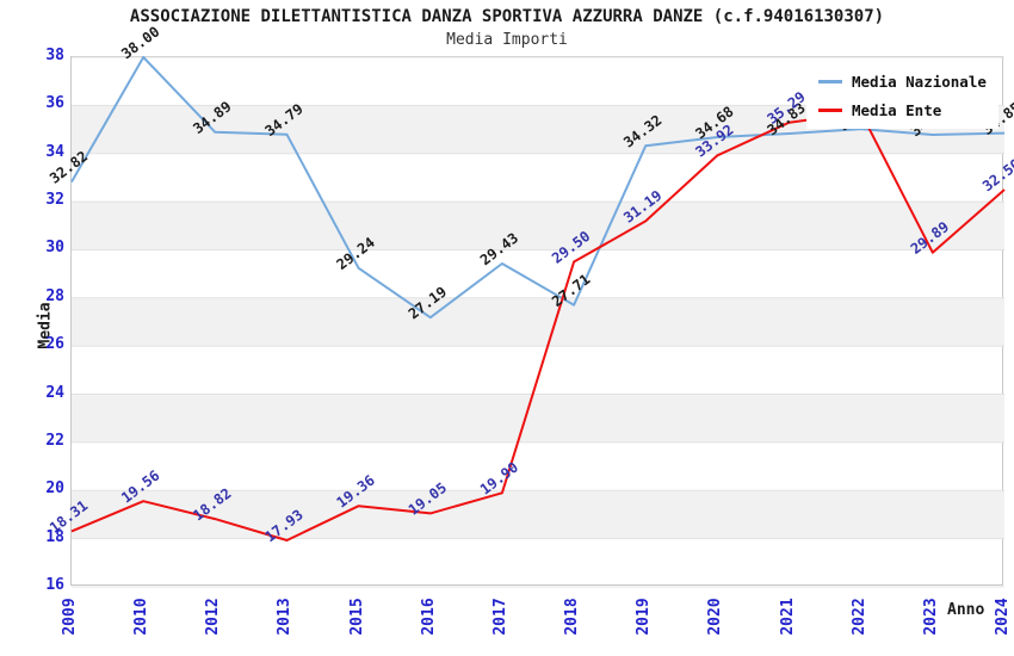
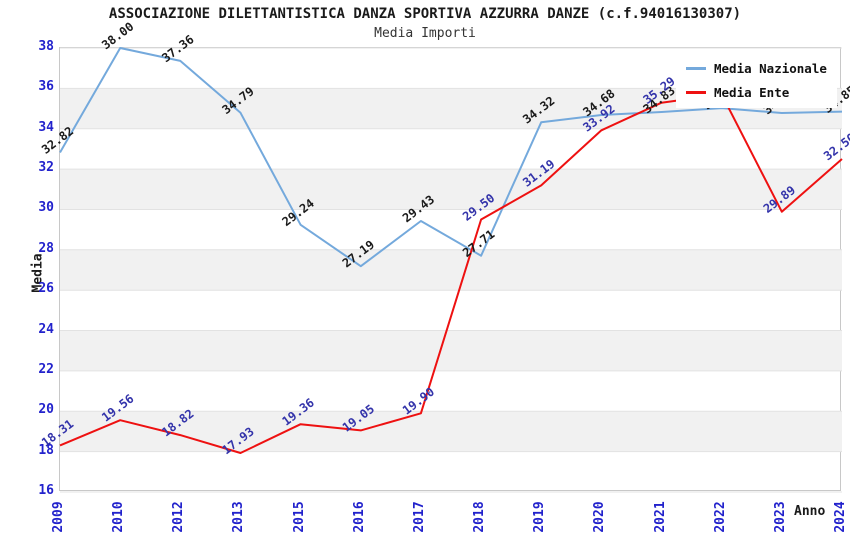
Media Nazionale/2012: 34.89 -> 37.36
